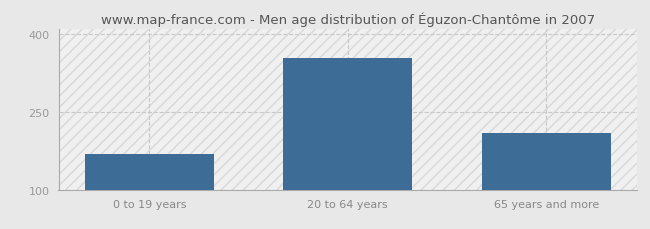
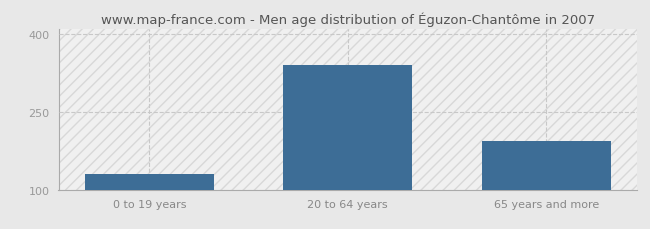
0 to 19 years: 170 -> 130
20 to 64 years: 354 -> 340
65 years and more: 210 -> 195
